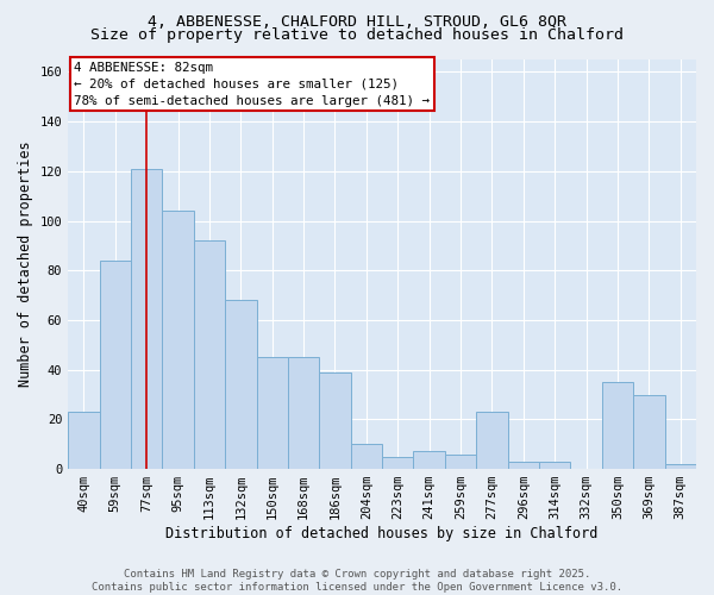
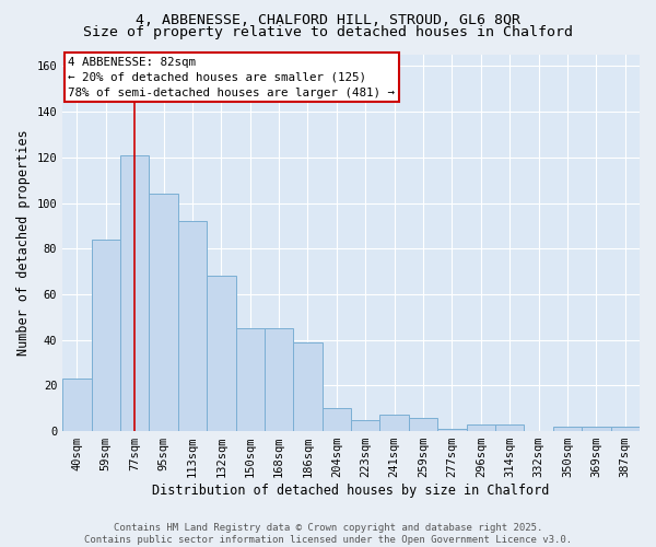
277sqm: 23 -> 1
350sqm: 35 -> 2
369sqm: 30 -> 2
